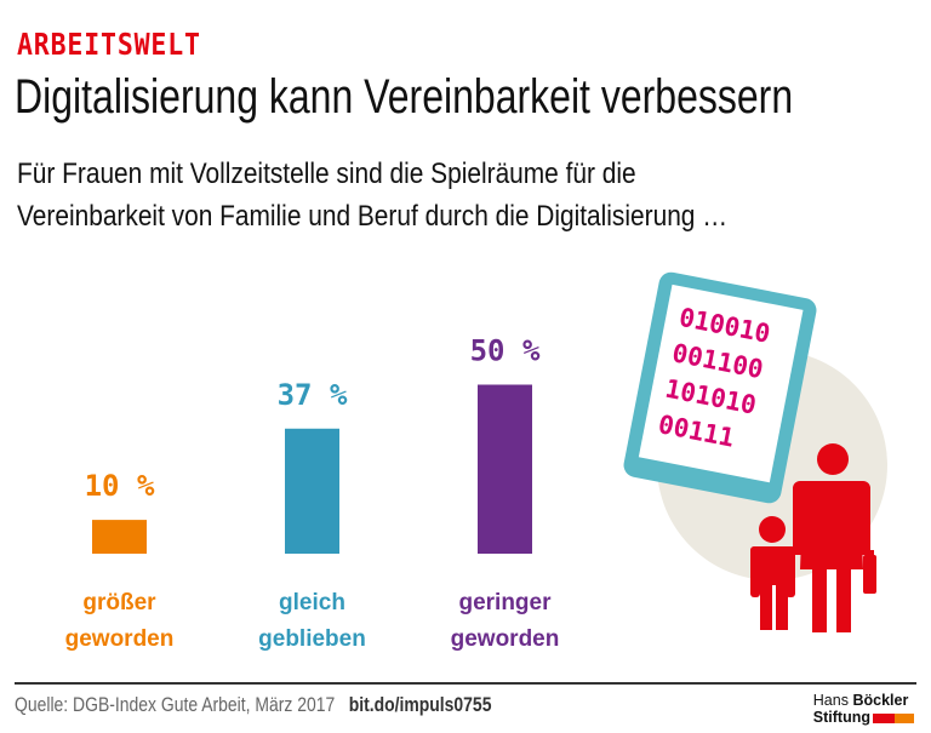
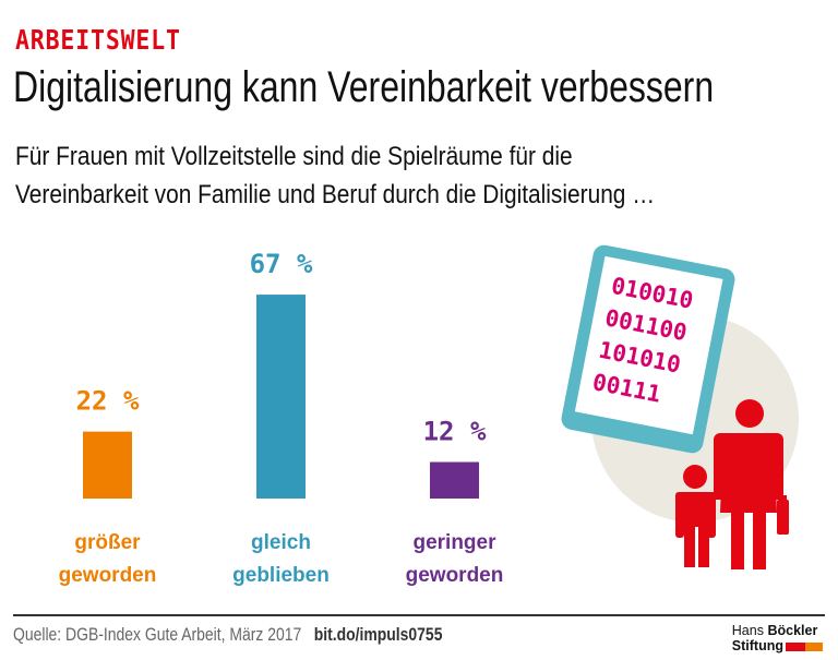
größer geworden: 10 -> 22
gleich geblieben: 37 -> 67
geringer geworden: 50 -> 12
